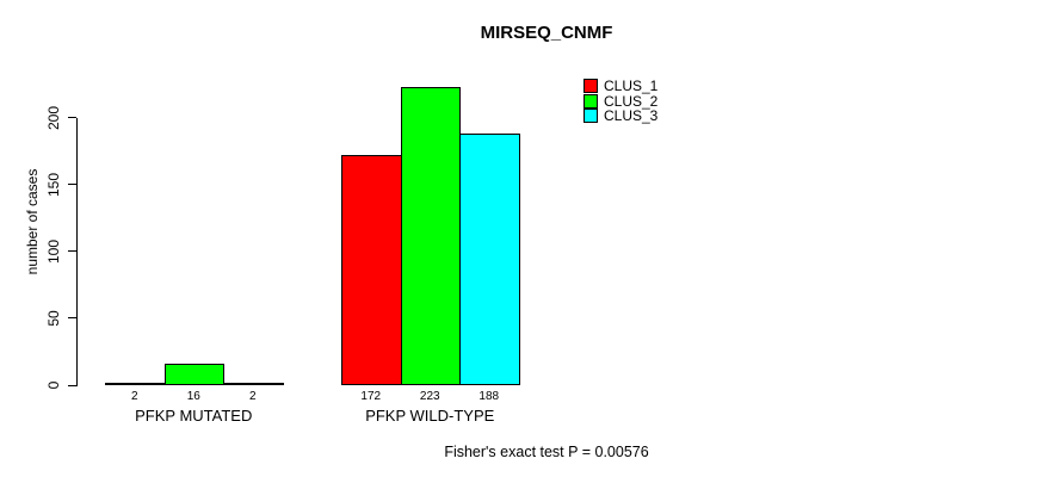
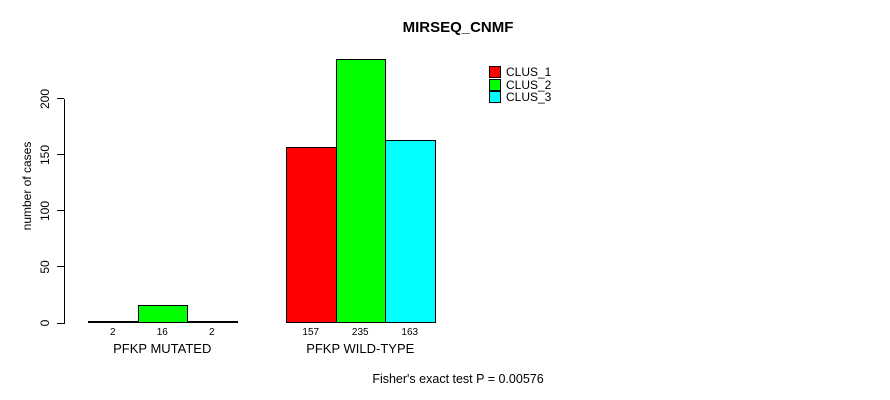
CLUS_1/PFKP WILD-TYPE: 172 -> 157
CLUS_2/PFKP WILD-TYPE: 223 -> 235
CLUS_3/PFKP WILD-TYPE: 188 -> 163
